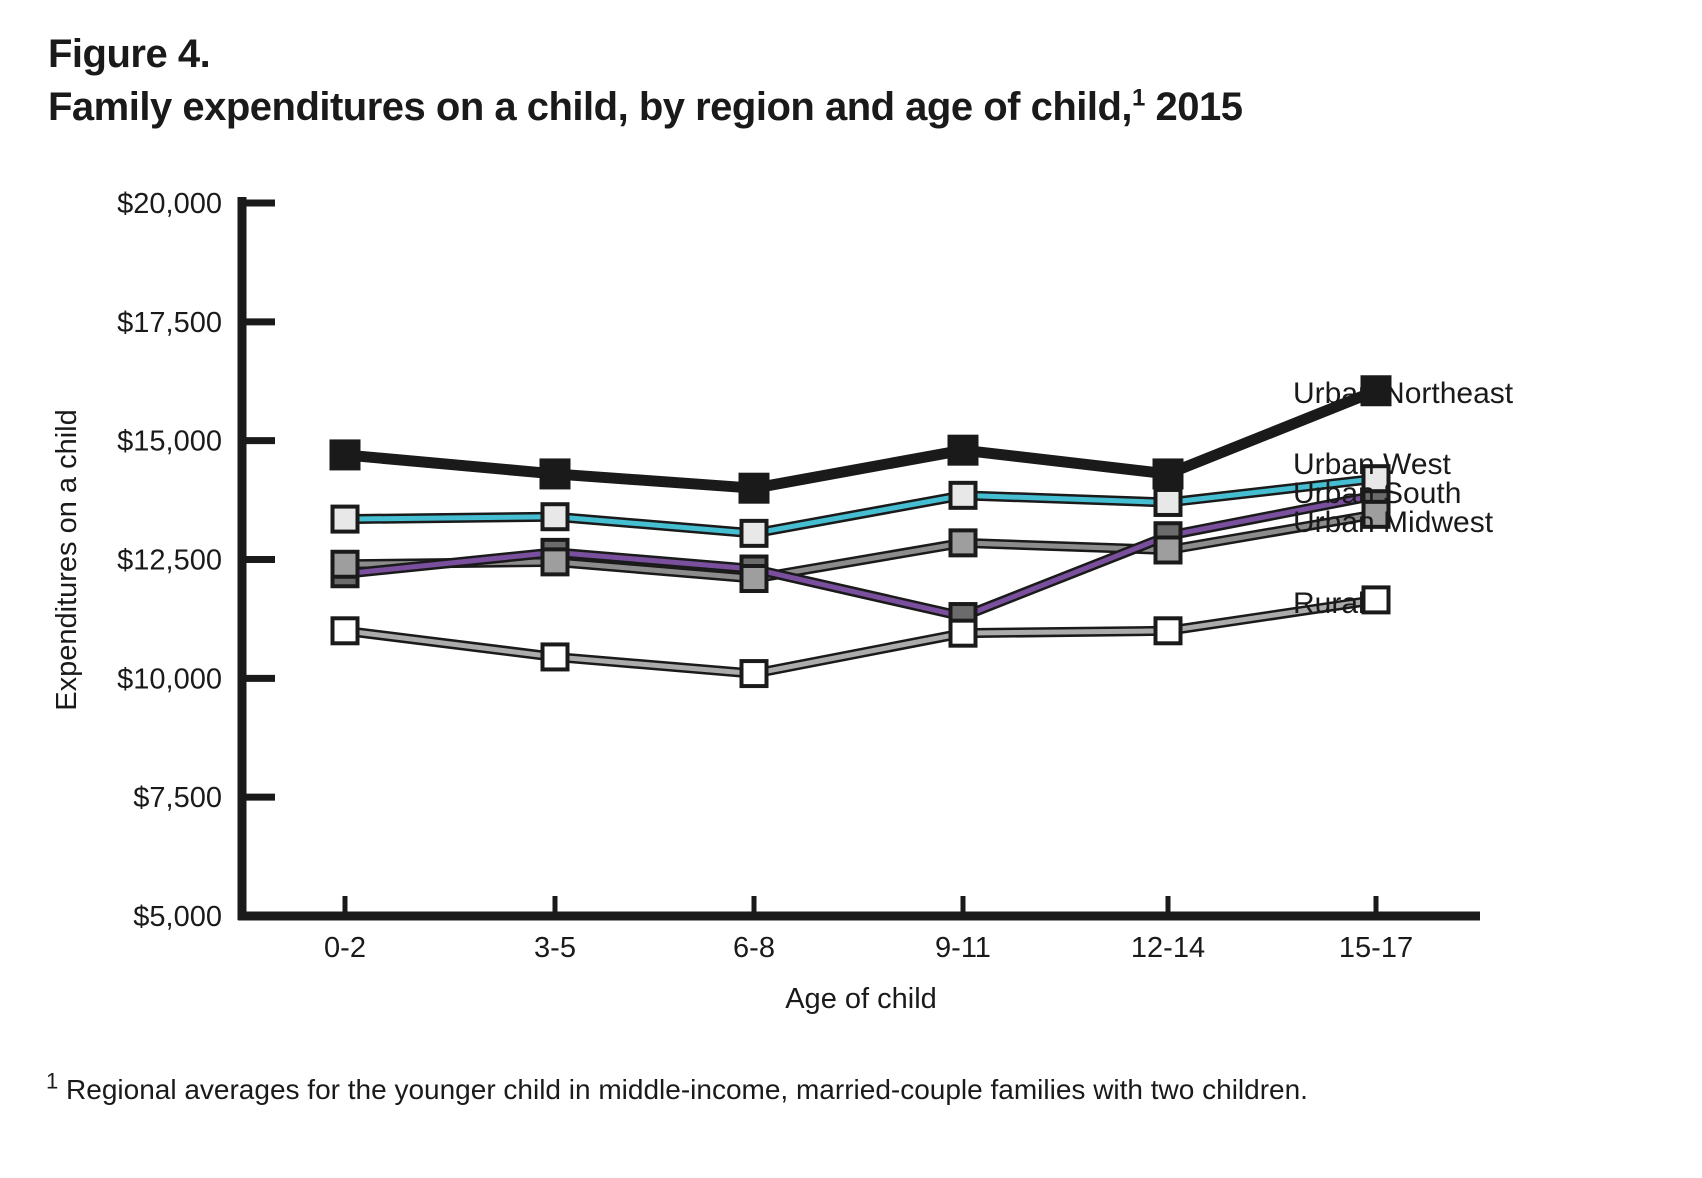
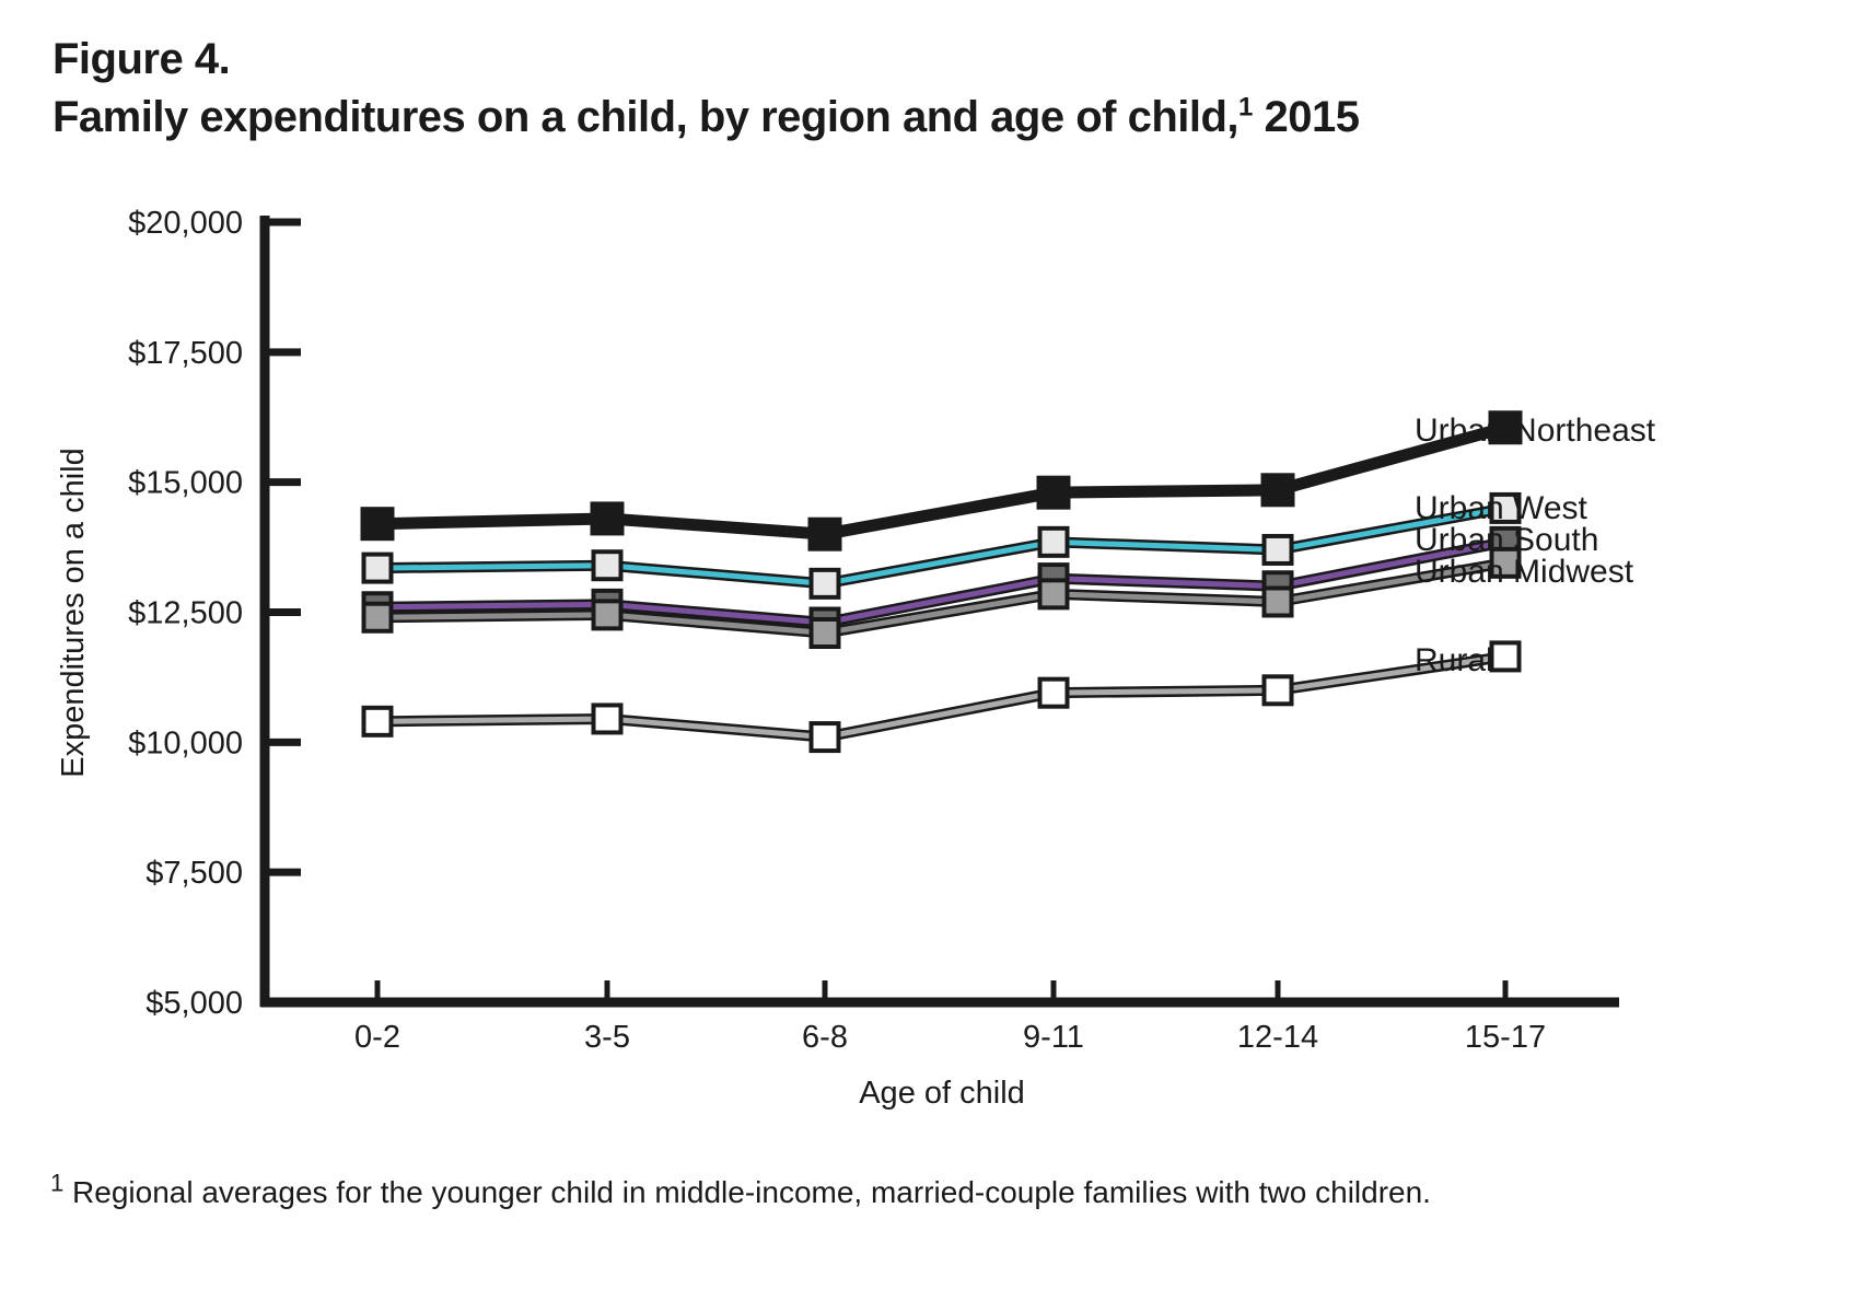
Urban Northeast/0-2: $14700 -> $14200
Urban South/0-2: $12200 -> $12600
Rural/0-2: $11000 -> $10400
Urban South/9-11: $11300 -> $13200
Urban Northeast/12-14: $14300 -> $14800
Urban West/15-17: $14200 -> $14500
